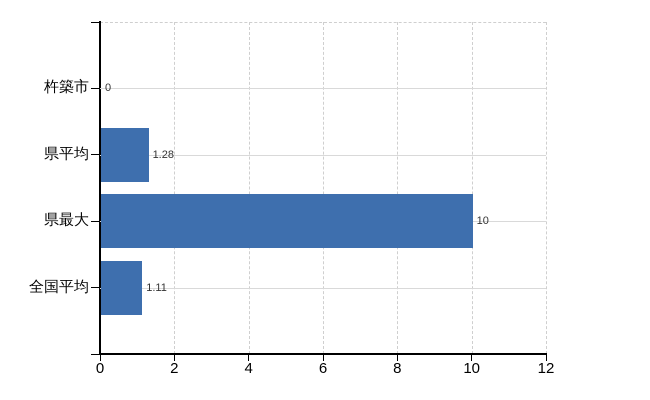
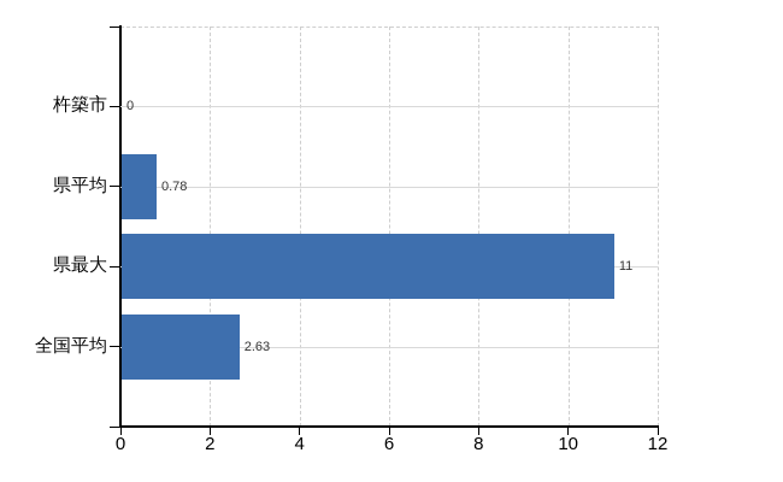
県平均: 1.28 -> 0.78
県最大: 10 -> 11
全国平均: 1.11 -> 2.63
